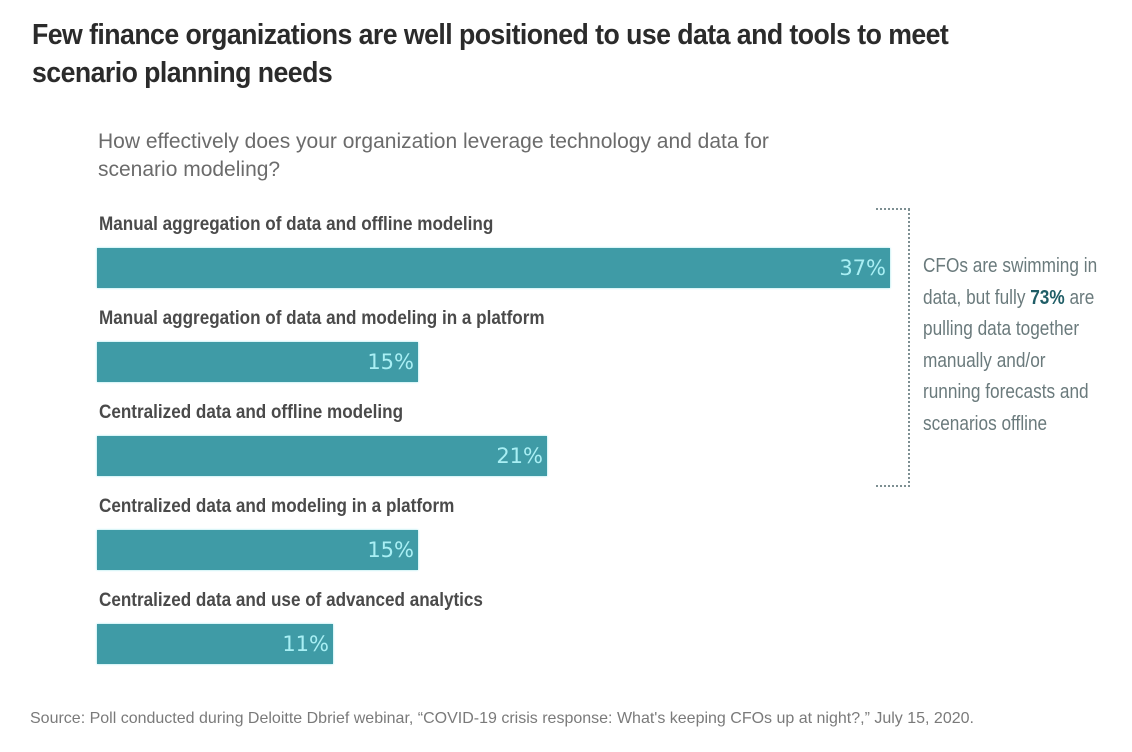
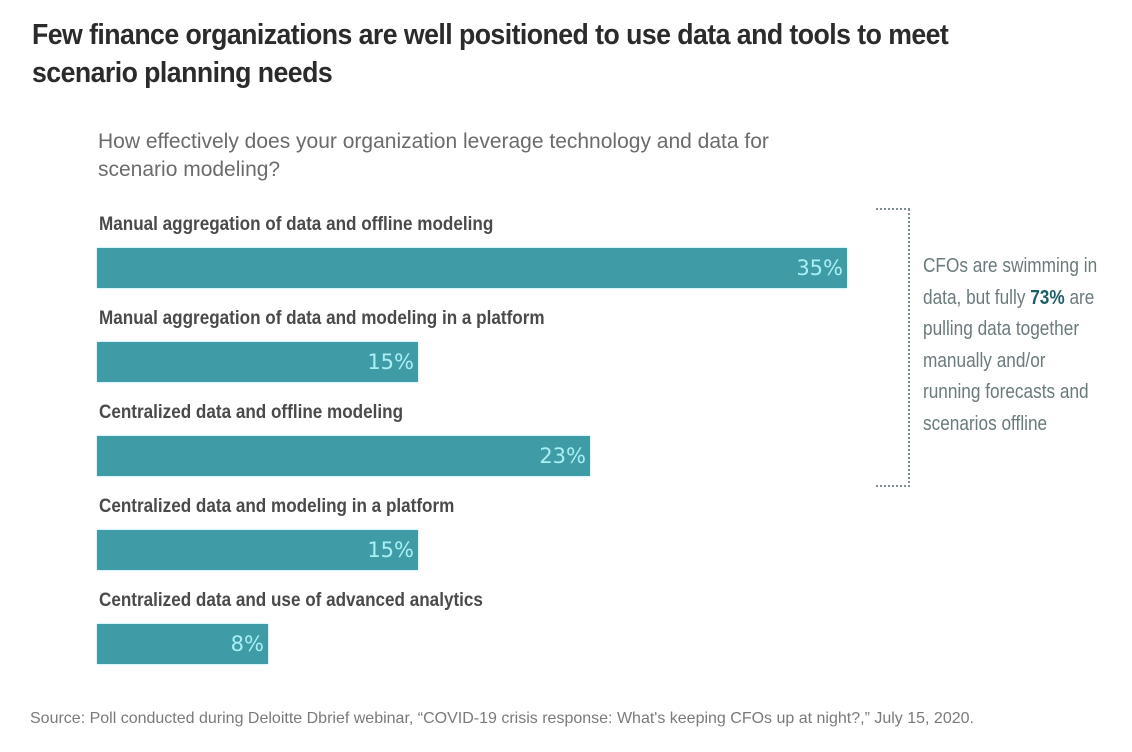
Manual aggregation of data and offline modeling: 37% -> 35%
Centralized data and offline modeling: 21% -> 23%
Centralized data and use of advanced analytics: 11% -> 8%
